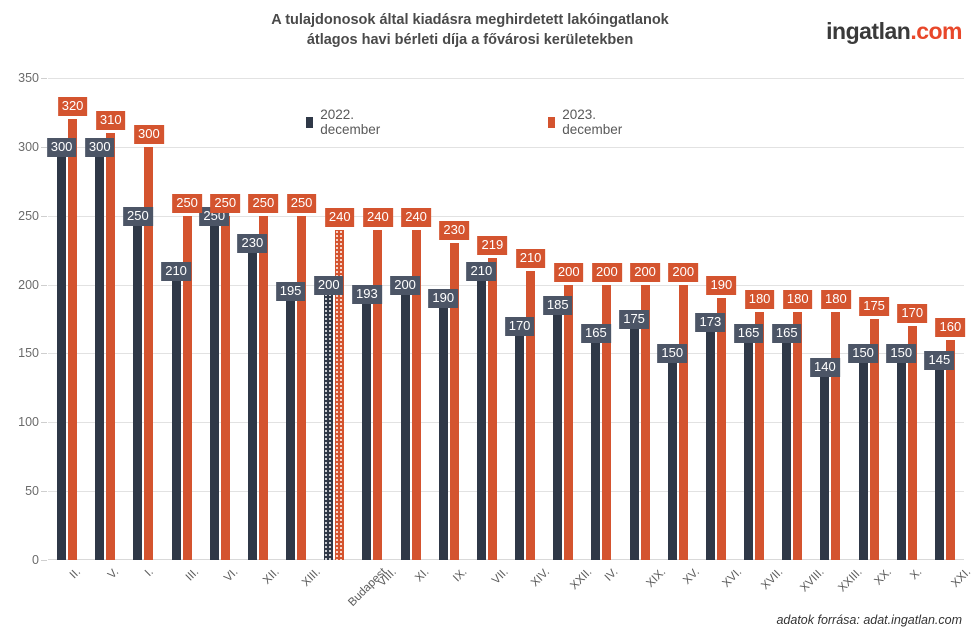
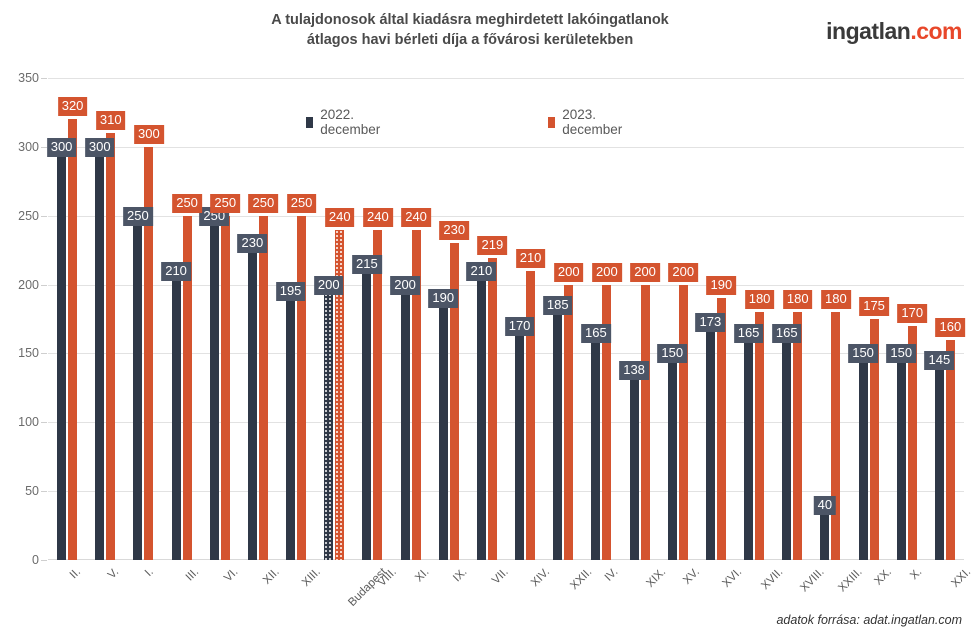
2022. december/VIII.: 193 -> 215
2022. december/XIX.: 175 -> 138
2022. december/XXIII.: 140 -> 40
